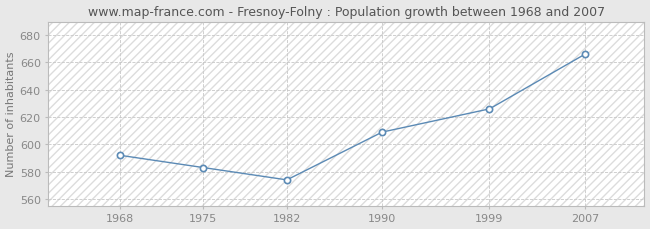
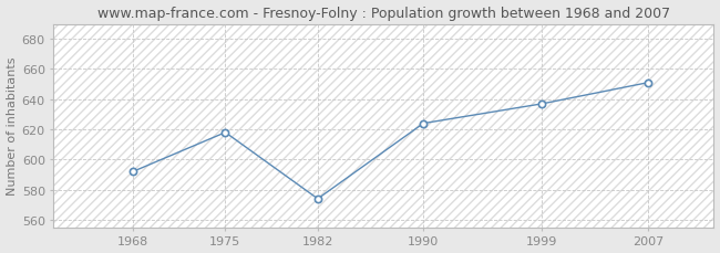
1975: 583 -> 618
1990: 609 -> 624
1999: 626 -> 637
2007: 666 -> 651
